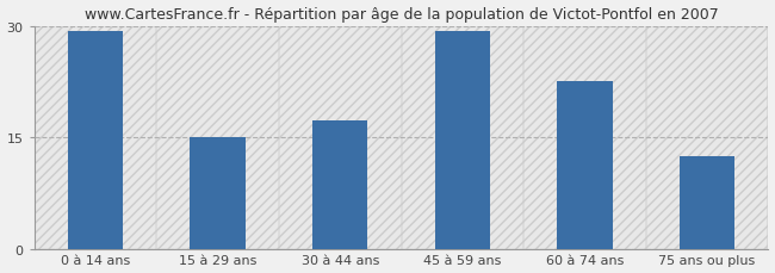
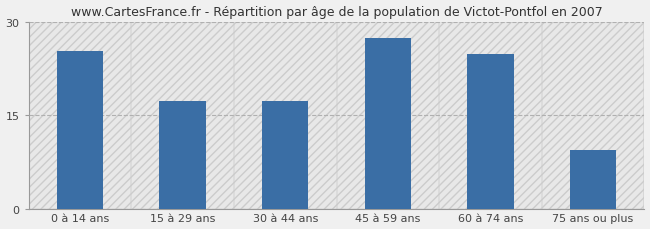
0 à 14 ans: 29.2 -> 25.2
15 à 29 ans: 15.0 -> 17.2
45 à 59 ans: 29.2 -> 27.4
60 à 74 ans: 22.5 -> 24.8
75 ans ou plus: 12.5 -> 9.4
